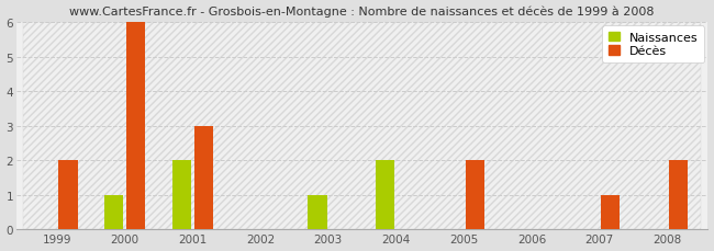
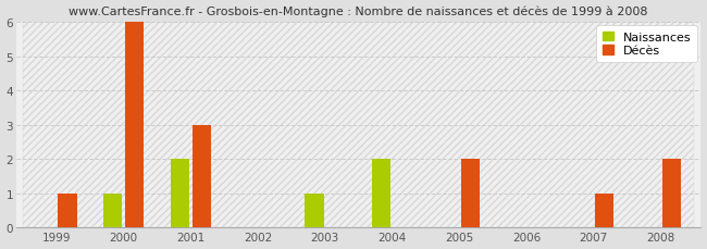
Décès/1999: 2 -> 1
